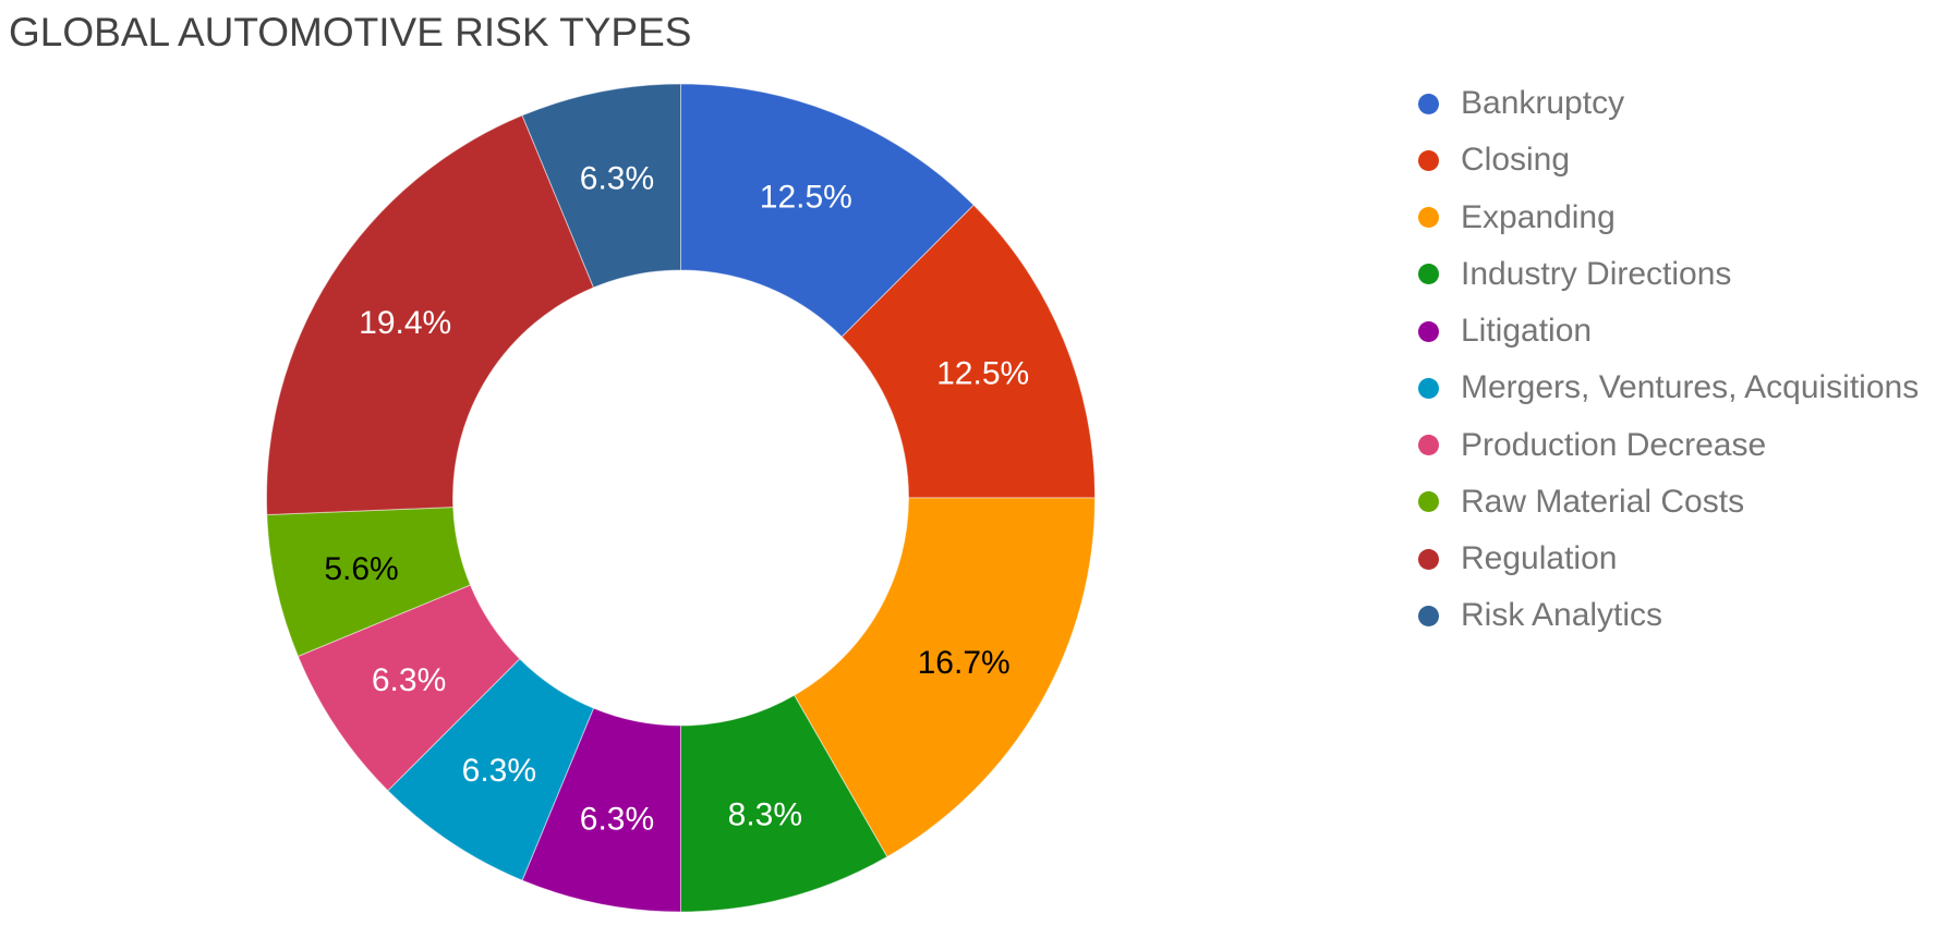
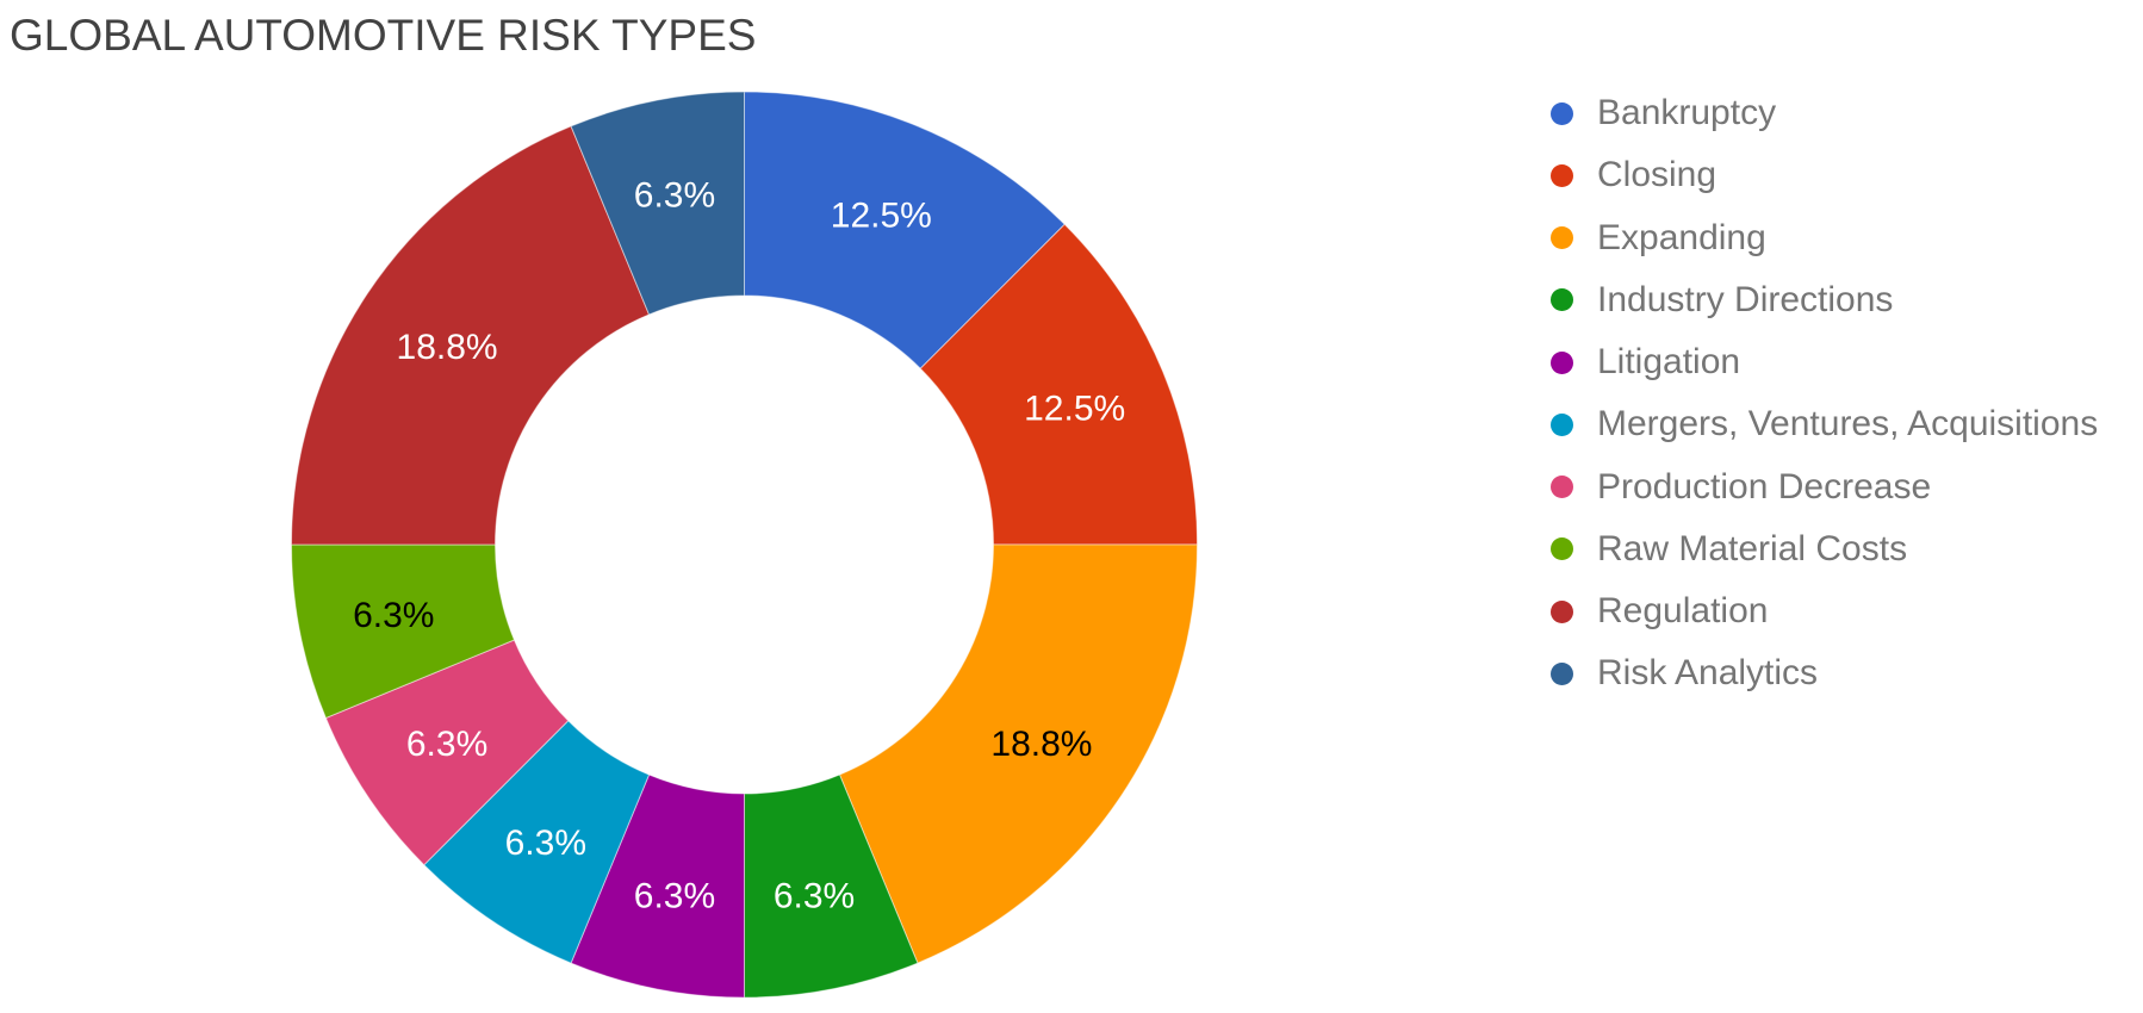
Expanding: 16.7% -> 18.8%
Industry Directions: 8.3% -> 6.3%
Raw Material Costs: 5.6% -> 6.3%
Regulation: 19.4% -> 18.8%
